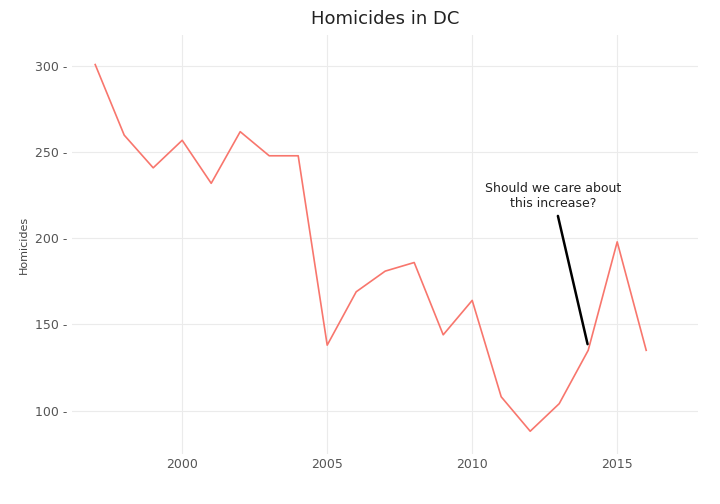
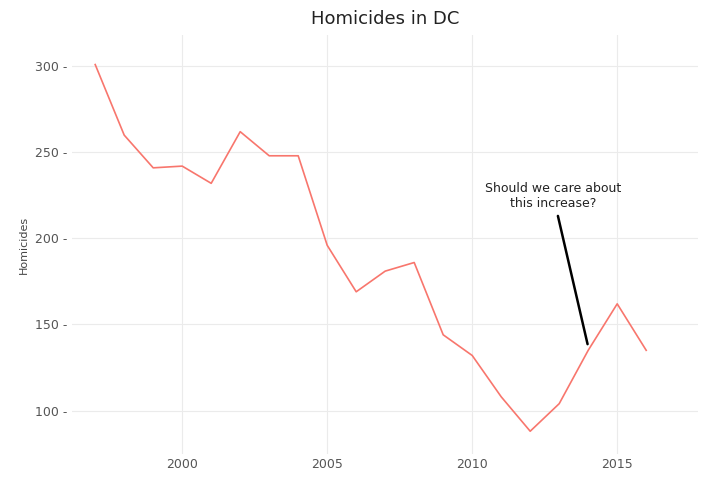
2000: 257 - -> 242 -
2005: 138 - -> 196 -
2010: 164 - -> 132 -
2015: 198 - -> 162 -
